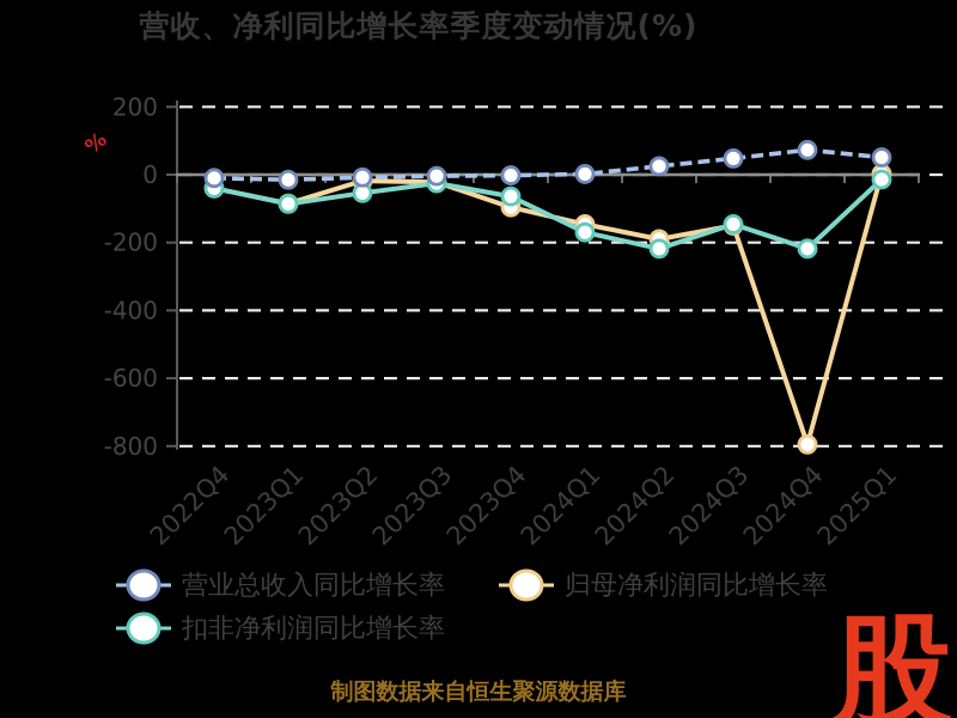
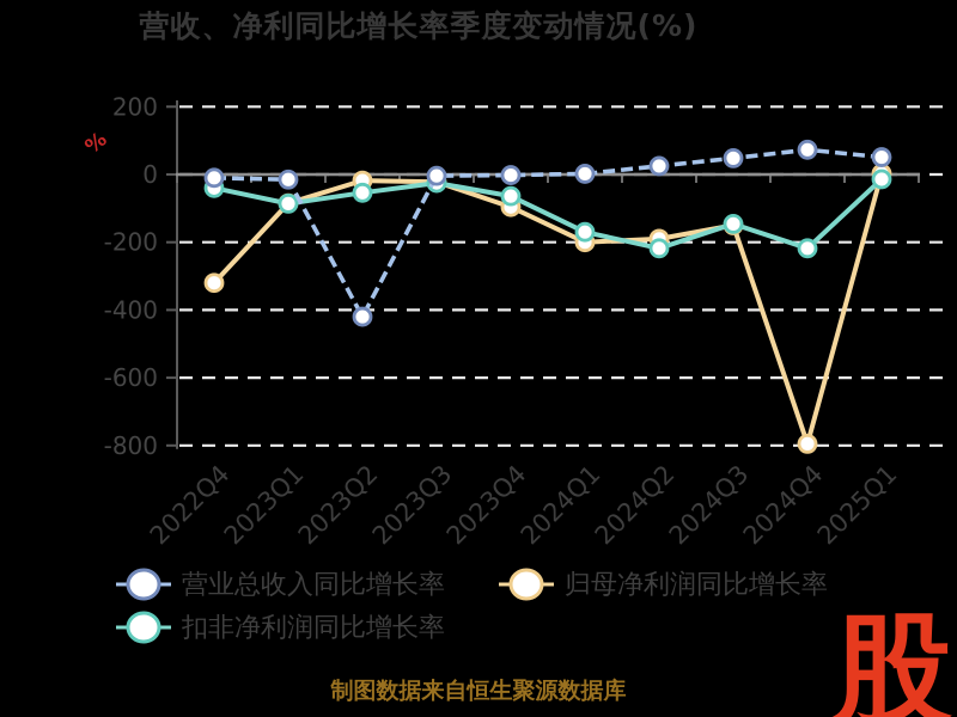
归母净利润同比增长率/2022Q4: -40 -> -320
营业总收入同比增长率/2023Q2: -10 -> -420
归母净利润同比增长率/2024Q1: -150 -> -200
